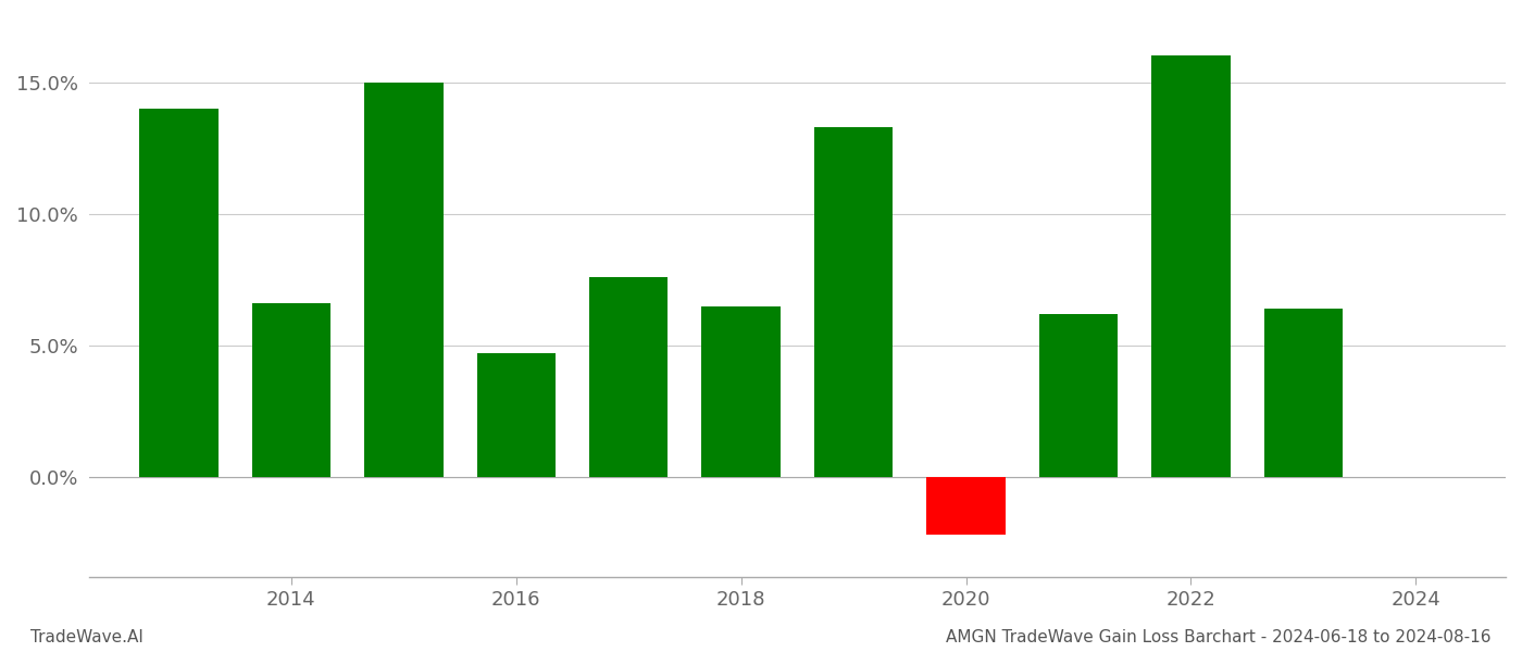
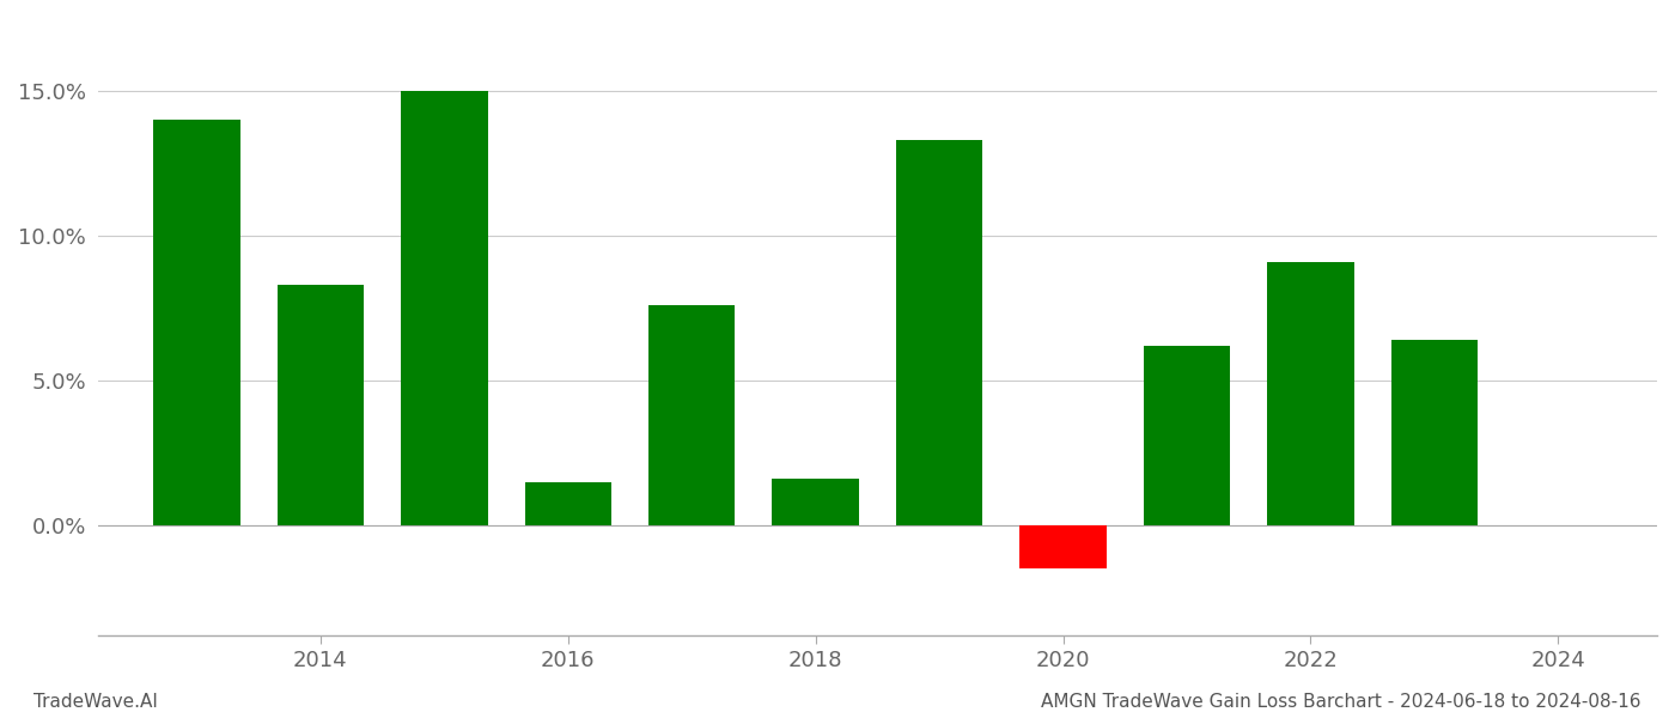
2014: 6.6% -> 8.3%
2016: 4.7% -> 1.5%
2018: 6.5% -> 1.6%
2020: -2.2% -> -1.5%
2022: 16.0% -> 9.1%
